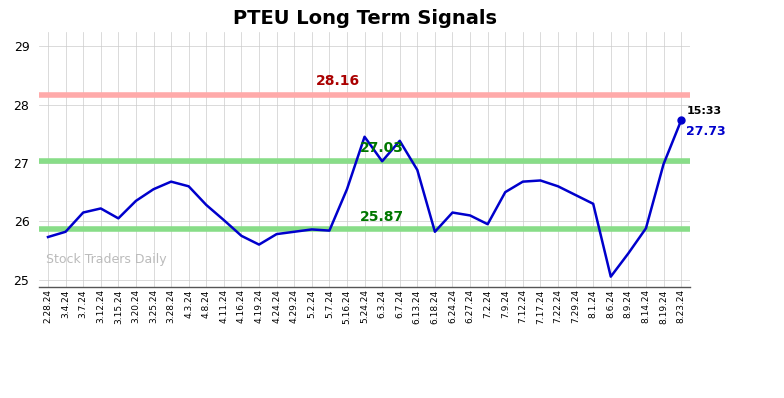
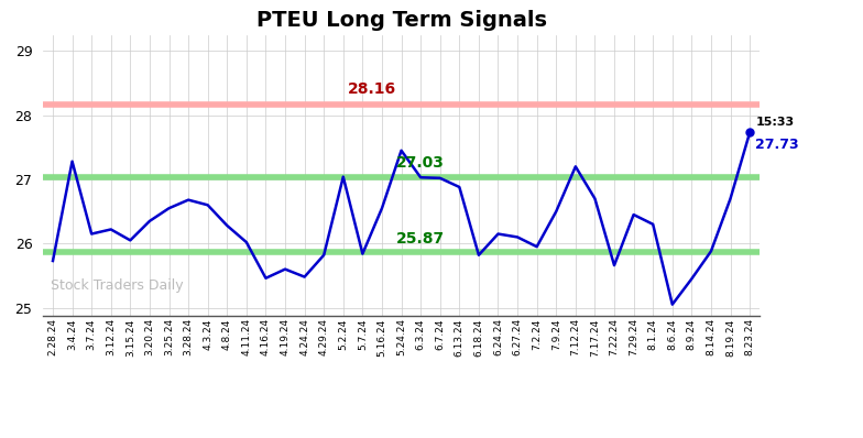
3.4.24: 25.82 -> 27.28
4.16.24: 25.75 -> 25.46
4.24.24: 25.78 -> 25.48
5.2.24: 25.86 -> 27.04
6.7.24: 27.38 -> 27.02
7.12.24: 26.68 -> 27.20
7.22.24: 26.60 -> 25.66
8.19.24: 26.98 -> 26.70
